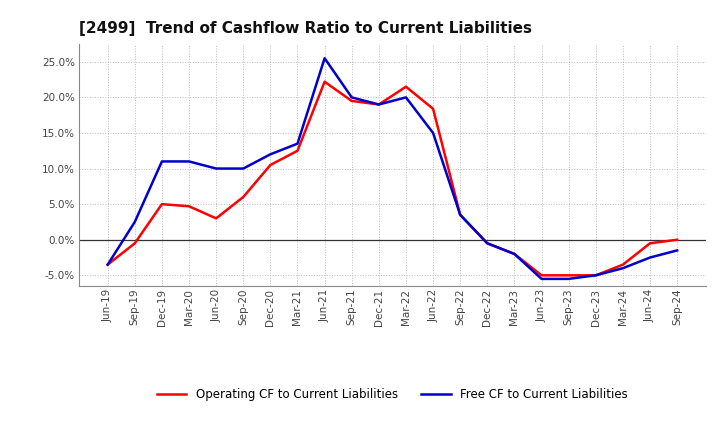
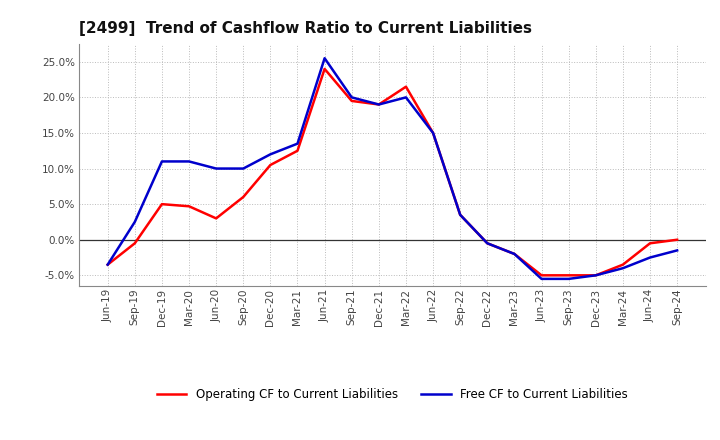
Operating CF to Current Liabilities/Jun-21: 22.2% -> 24.0%
Operating CF to Current Liabilities/Jun-22: 18.4% -> 15.0%
